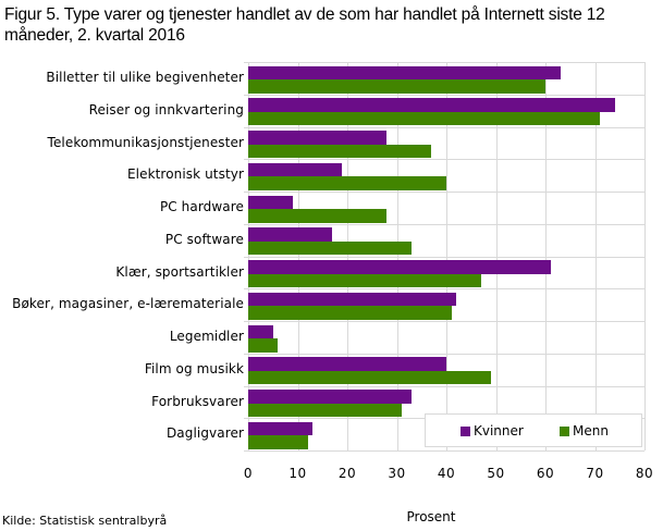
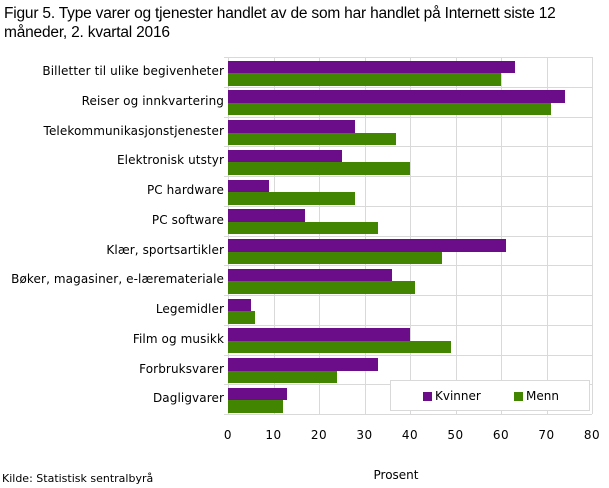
Kvinner/Elektronisk utstyr: 19 -> 25
Kvinner/Bøker, magasiner, e-læremateriale: 42 -> 36
Menn/Forbruksvarer: 31 -> 24
